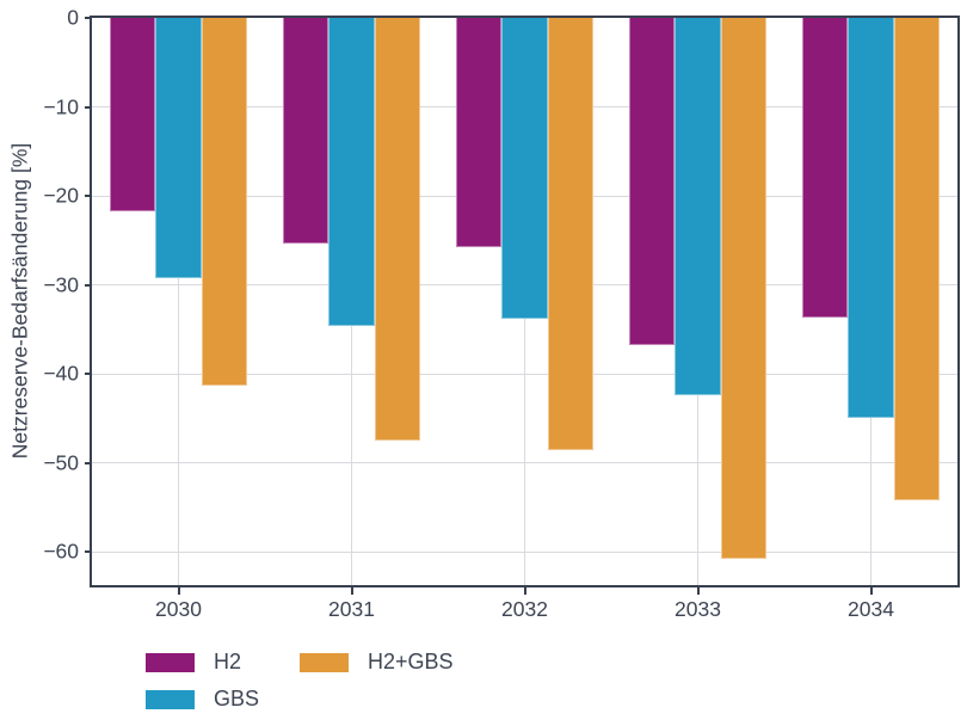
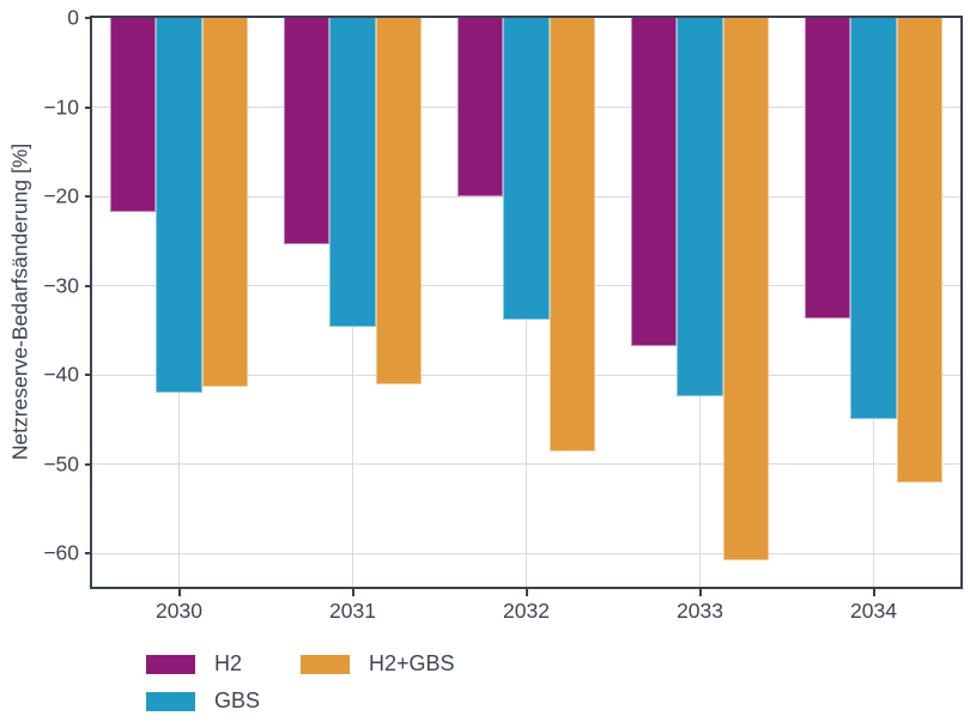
GBS/2030: -29 -> -42
H2+GBS/2031: -48 -> -41
H2/2032: -26 -> -20
H2+GBS/2034: -54 -> -52
